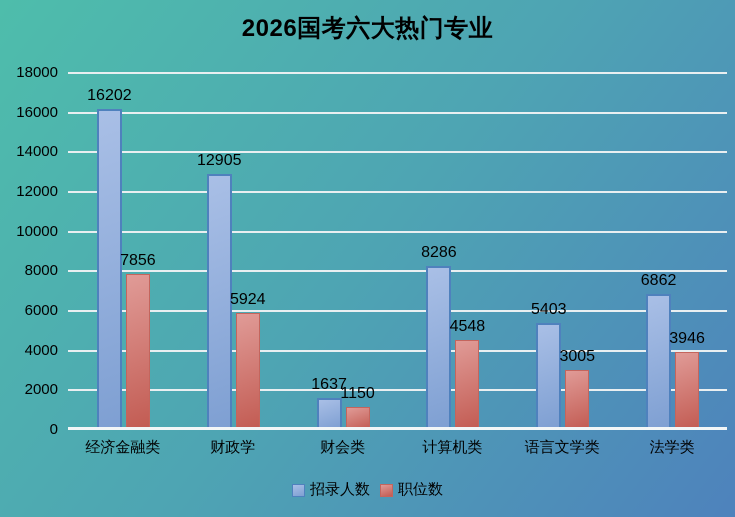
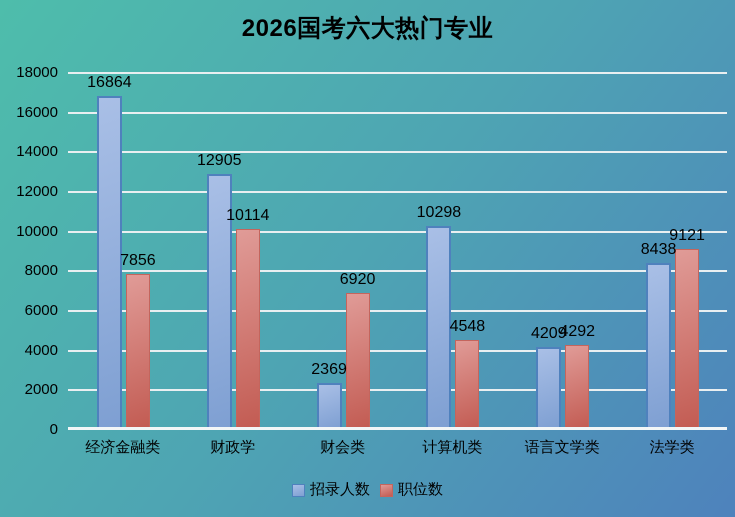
招录人数/经济金融类: 16202 -> 16864
职位数/财政学: 5924 -> 10114
招录人数/财会类: 1637 -> 2369
职位数/财会类: 1150 -> 6920
招录人数/计算机类: 8286 -> 10298
招录人数/语言文学类: 5403 -> 4209
职位数/语言文学类: 3005 -> 4292
招录人数/法学类: 6862 -> 8438
职位数/法学类: 3946 -> 9121
